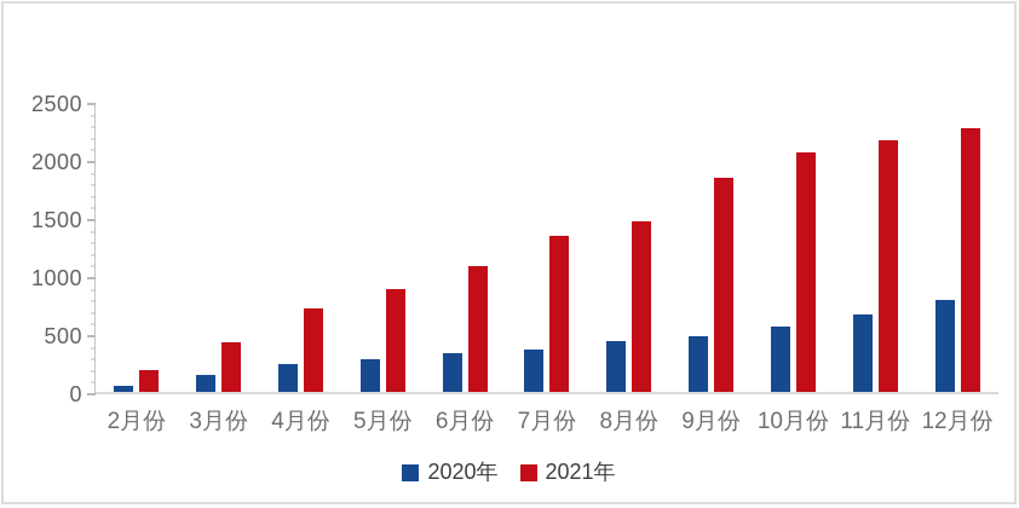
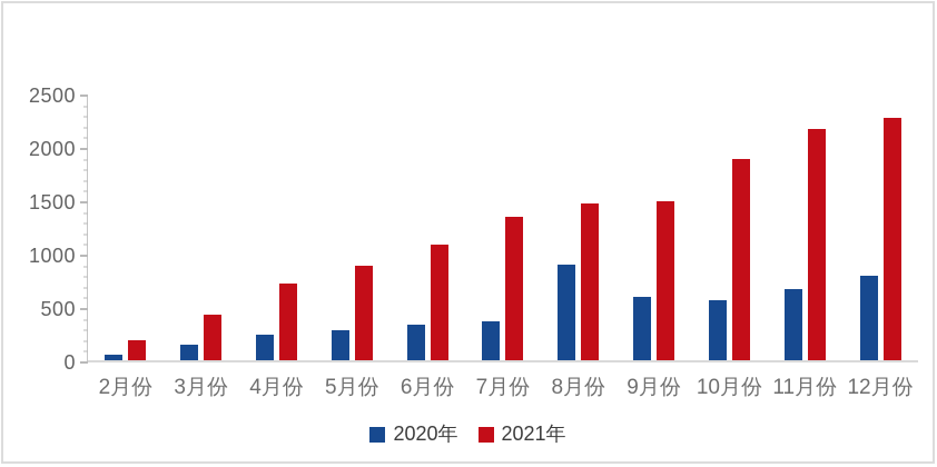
2020年/8月份: 400 -> 900
2020年/9月份: 500 -> 600
2021年/9月份: 1900 -> 1500
2021年/10月份: 2100 -> 1900
